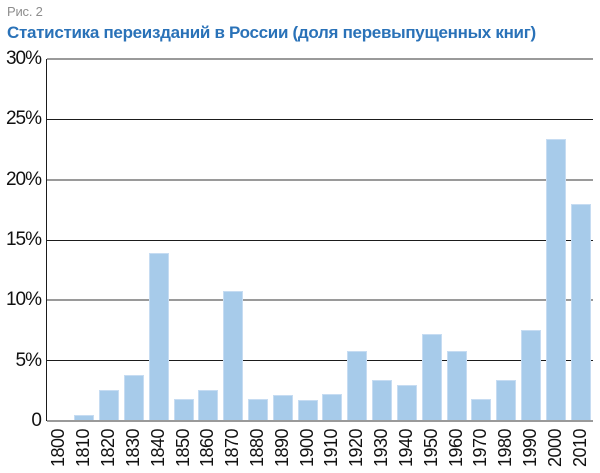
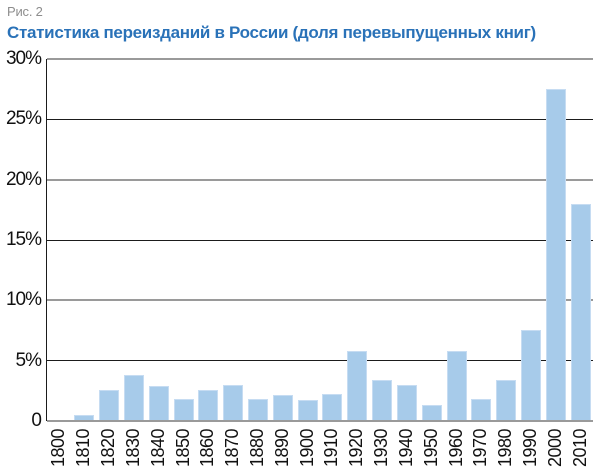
1840: 13.9% -> 2.9%
1870: 10.8% -> 3.0%
1950: 7.2% -> 1.4%
2000: 23.4% -> 27.5%
